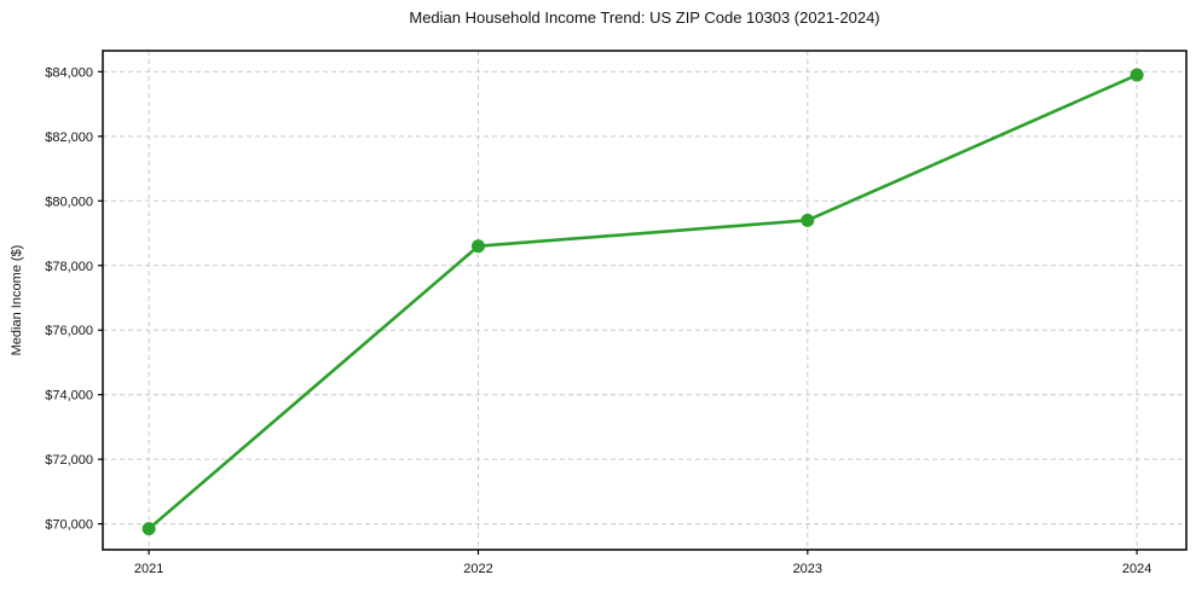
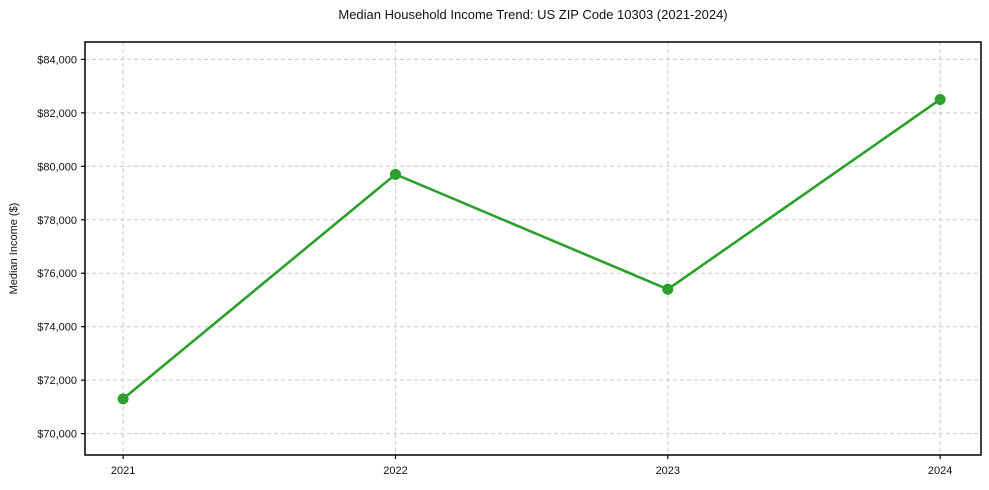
2021: $69800 -> $71300
2022: $78600 -> $79700
2023: $79400 -> $75400
2024: $83900 -> $82500
